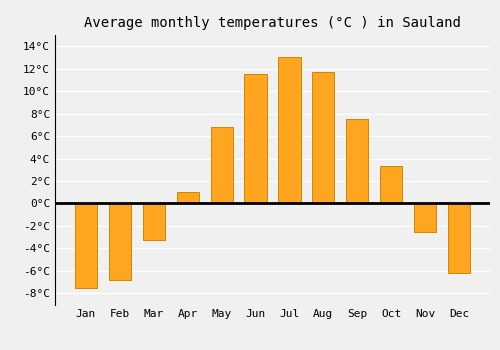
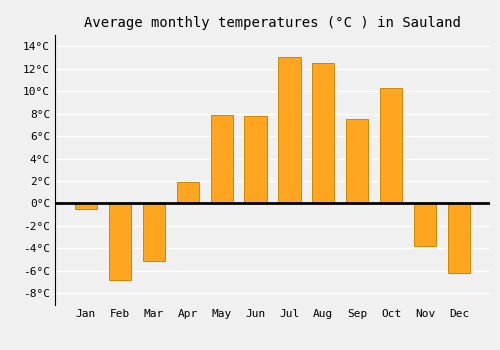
Jan: -7.5°C -> -0.5°C
Mar: -3.3°C -> -5.1°C
Apr: 1.0°C -> 1.9°C
May: 6.8°C -> 7.9°C
Jun: 11.5°C -> 7.8°C
Aug: 11.7°C -> 12.5°C
Oct: 3.3°C -> 10.3°C
Nov: -2.5°C -> -3.8°C
